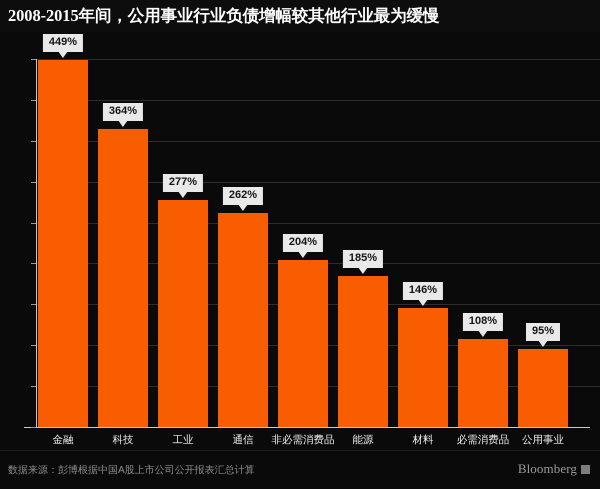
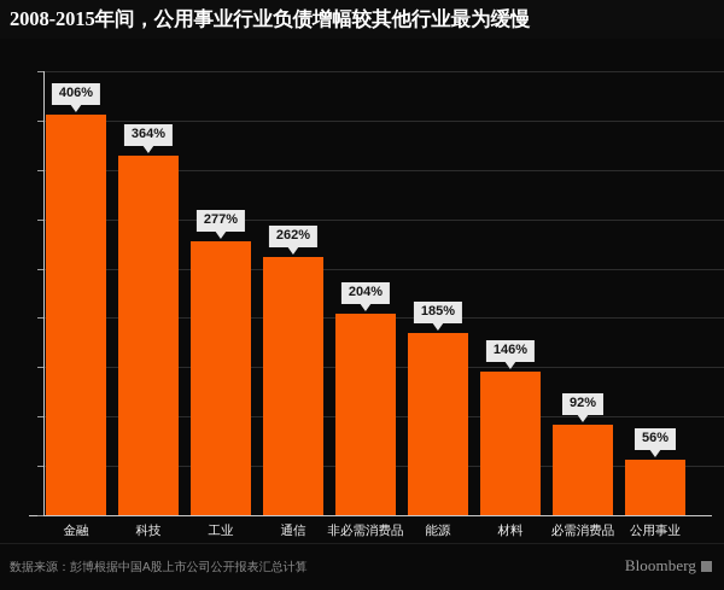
金融: 449% -> 406%
必需消费品: 108% -> 92%
公用事业: 95% -> 56%
